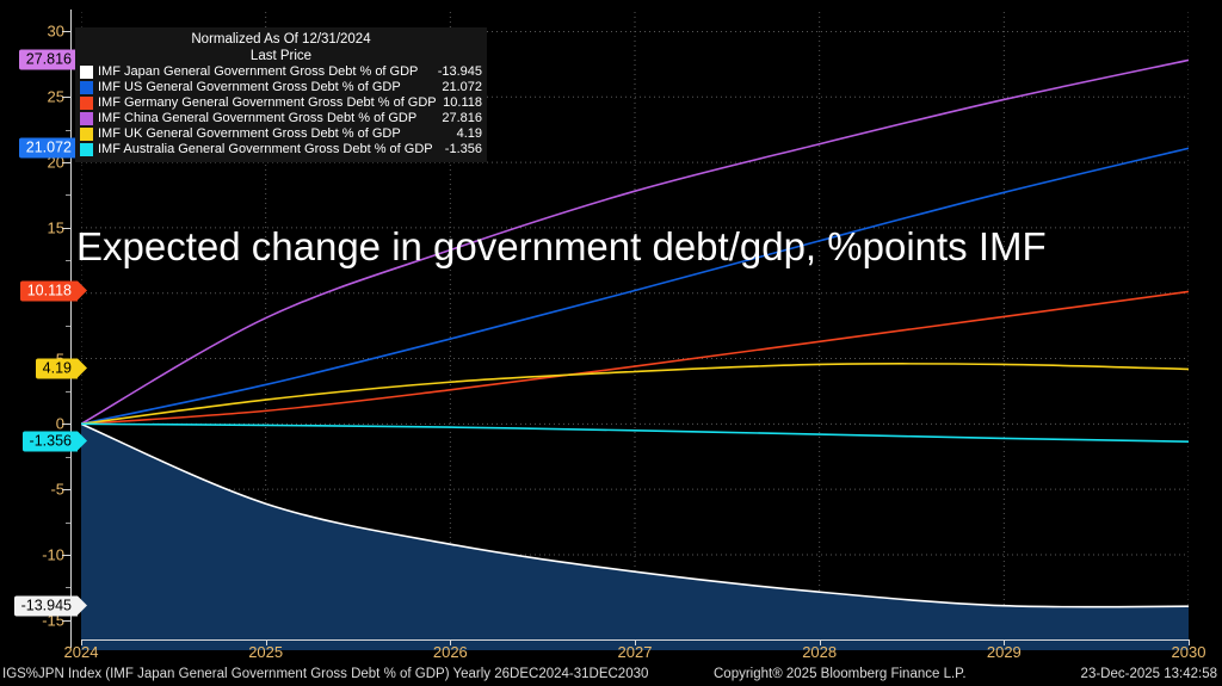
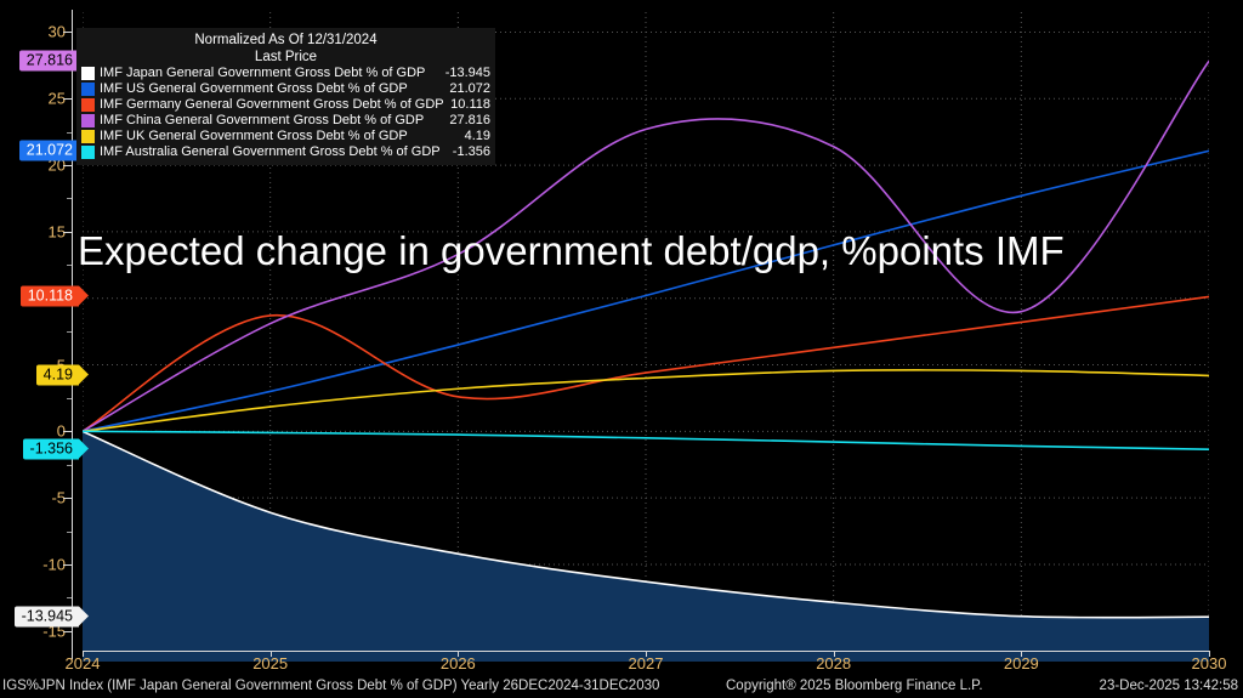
IMF Germany General Government Gross Debt % of GDP/2025: 1.0 -> 8.7
IMF China General Government Gross Debt % of GDP/2027: 17.8 -> 22.7
IMF China General Government Gross Debt % of GDP/2029: 24.8 -> 9.0
